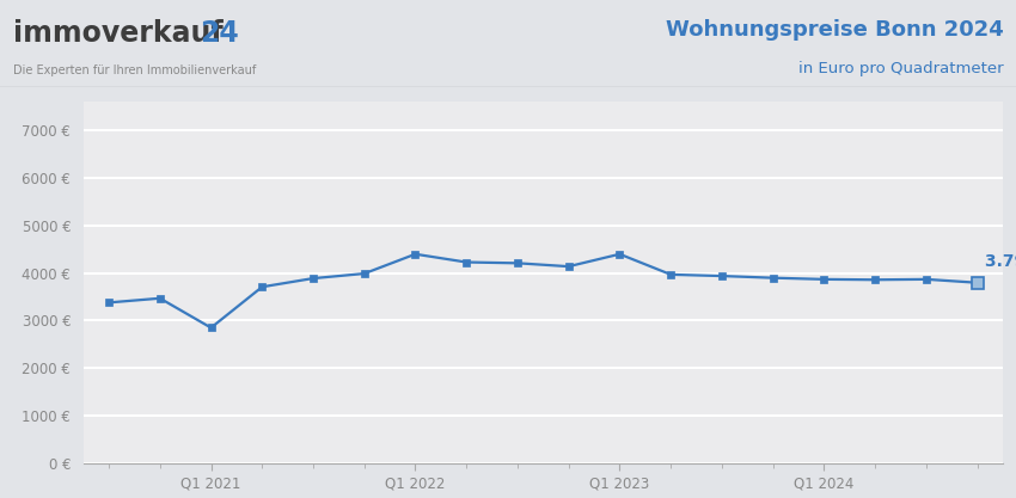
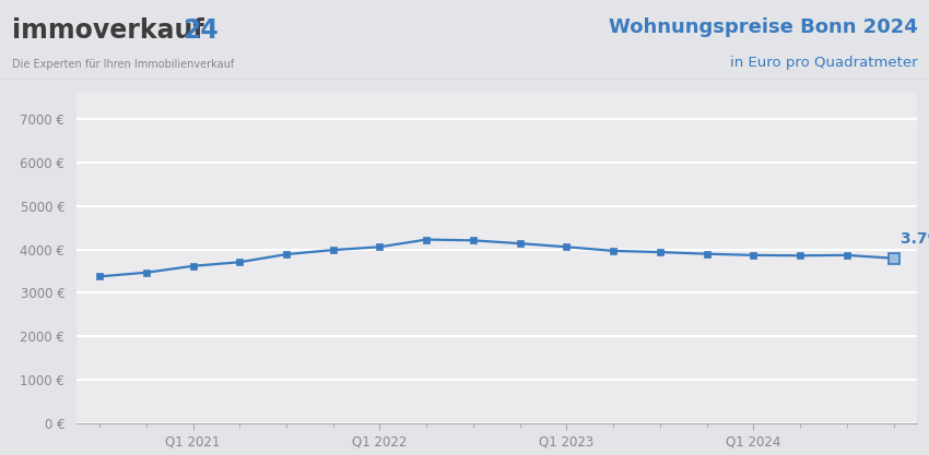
Q1 2021: 2850 € -> 3620 €
Q1 2022: 4400 € -> 4060 €
Q1 2023: 4400 € -> 4060 €
